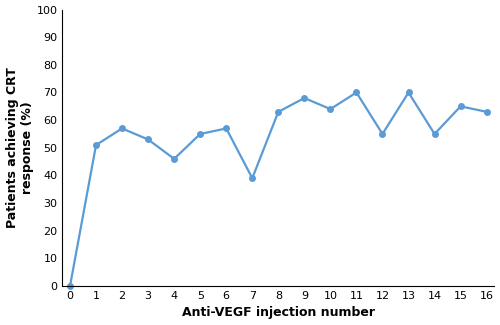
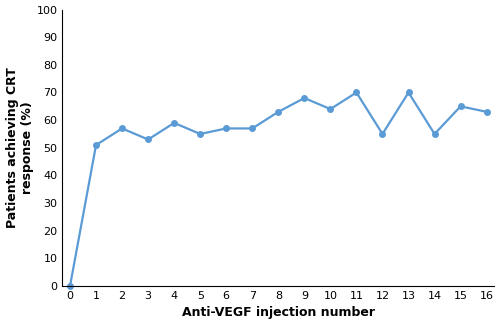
4: 46 -> 59
7: 39 -> 57
